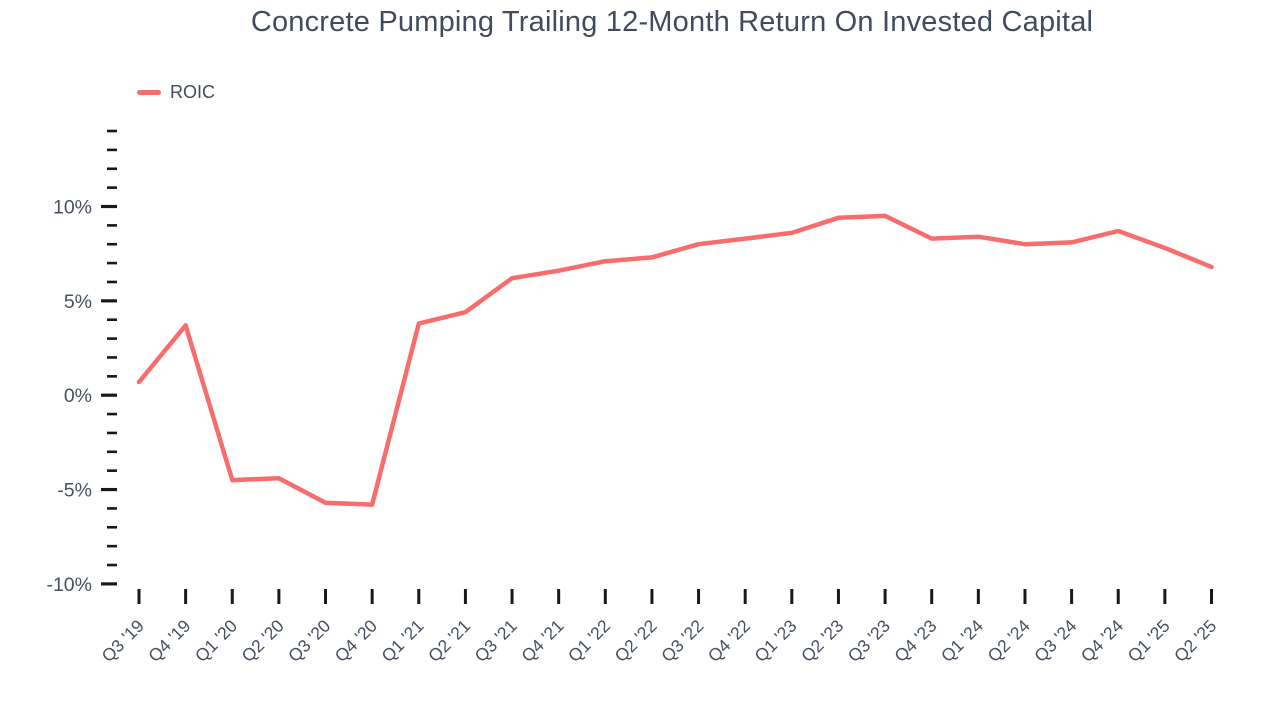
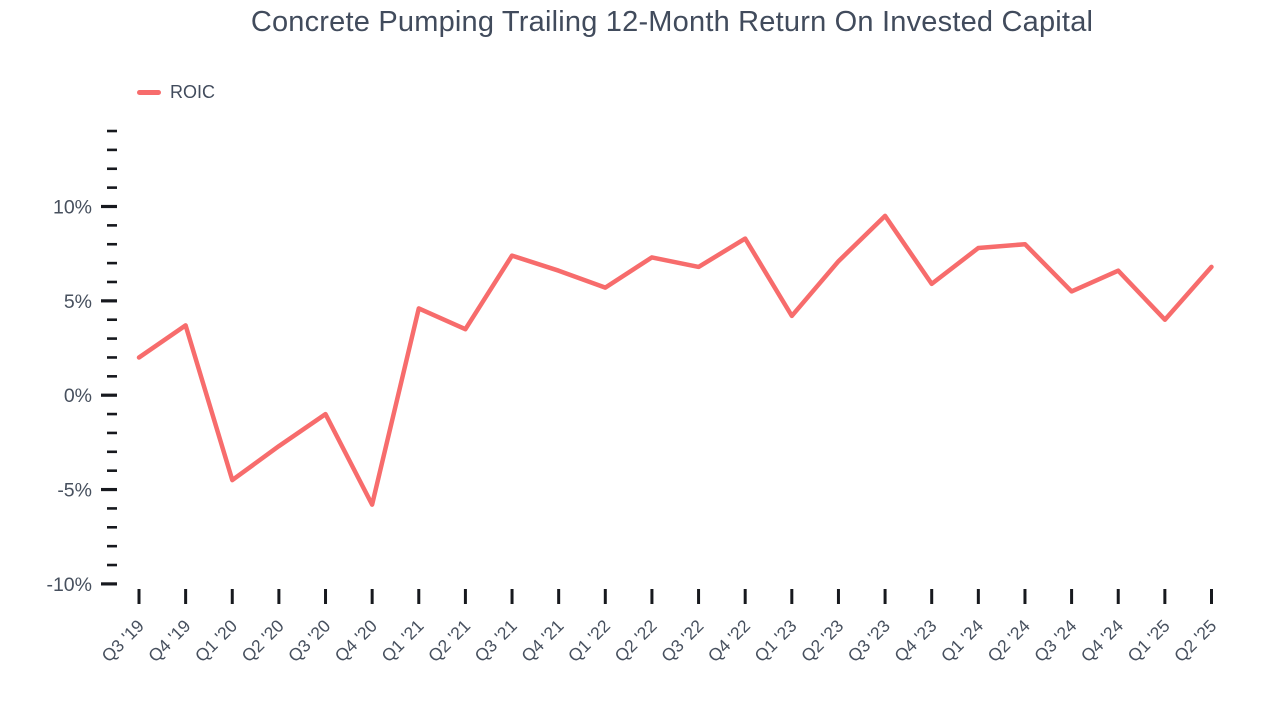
Q3 '19: 0.7% -> 2.0%
Q2 '20: -4.4% -> -2.7%
Q3 '20: -5.7% -> -1.0%
Q1 '21: 3.8% -> 4.6%
Q2 '21: 4.4% -> 3.5%
Q3 '21: 6.2% -> 7.4%
Q1 '22: 7.1% -> 5.7%
Q3 '22: 8.0% -> 6.8%
Q1 '23: 8.6% -> 4.2%
Q2 '23: 9.4% -> 7.1%
Q4 '23: 8.3% -> 5.9%
Q1 '24: 8.4% -> 7.8%
Q3 '24: 8.1% -> 5.5%
Q4 '24: 8.7% -> 6.6%
Q1 '25: 7.8% -> 4.0%
